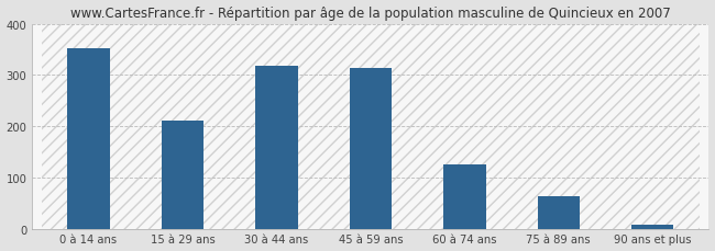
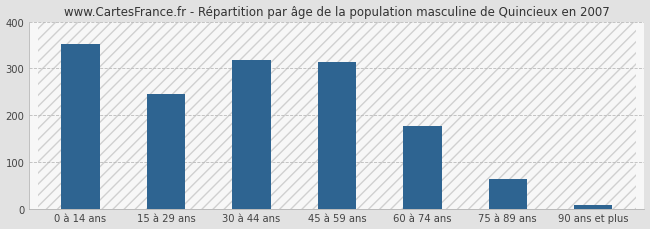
15 à 29 ans: 210 -> 245
60 à 74 ans: 125 -> 177
